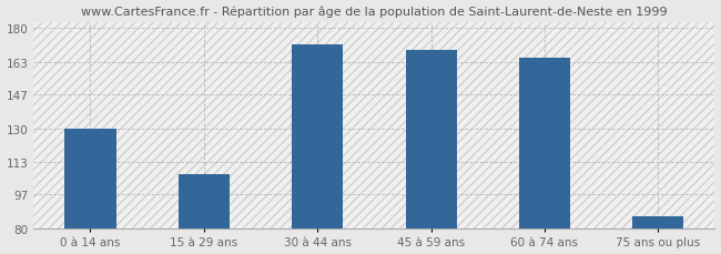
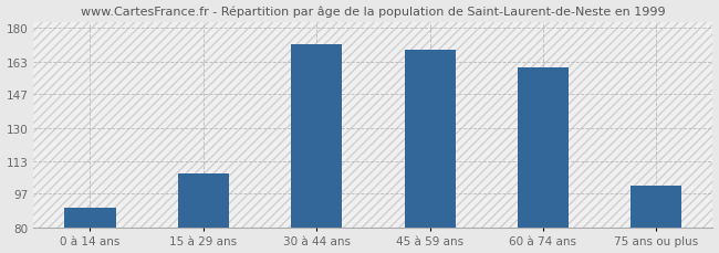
0 à 14 ans: 130 -> 90
60 à 74 ans: 165 -> 160
75 ans ou plus: 86 -> 101
